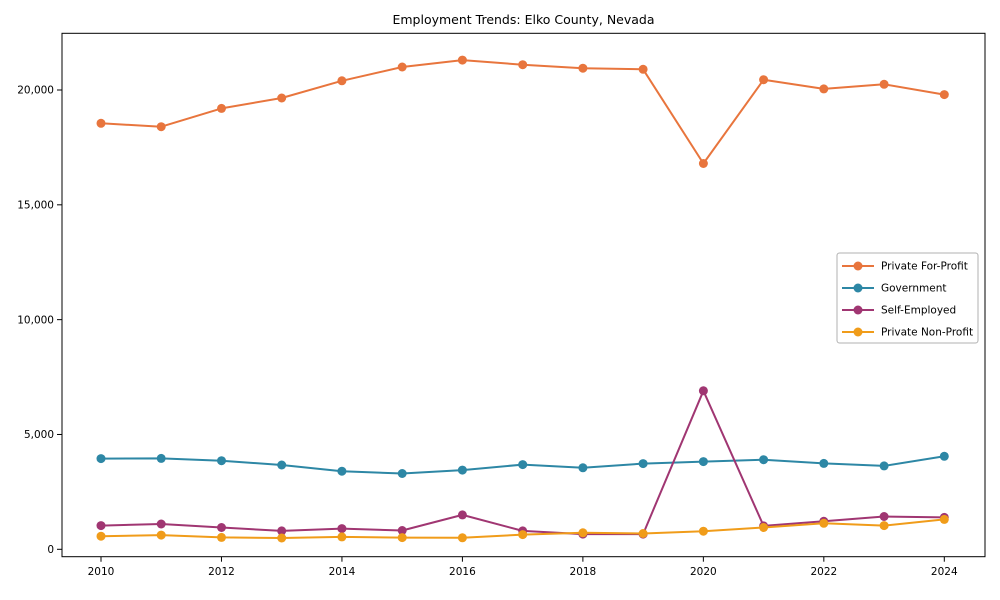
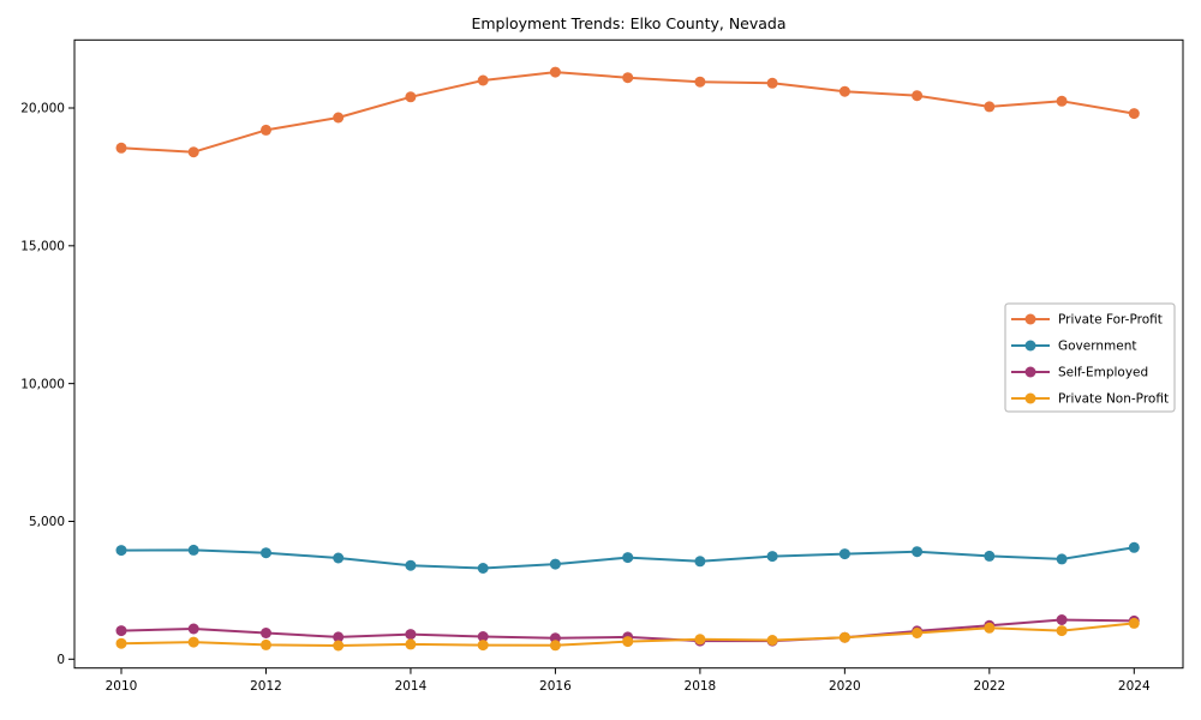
Self-Employed/2016: 1500 -> 800
Private For-Profit/2020: 16800 -> 20600
Self-Employed/2020: 6900 -> 800
